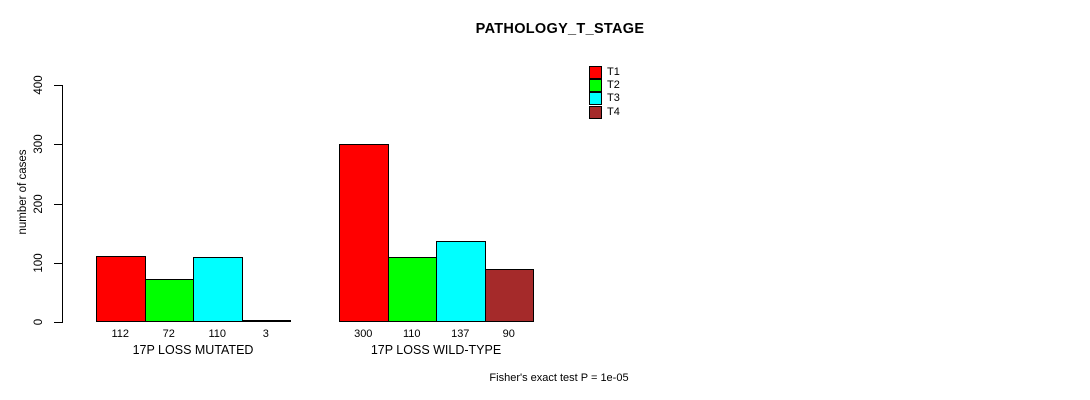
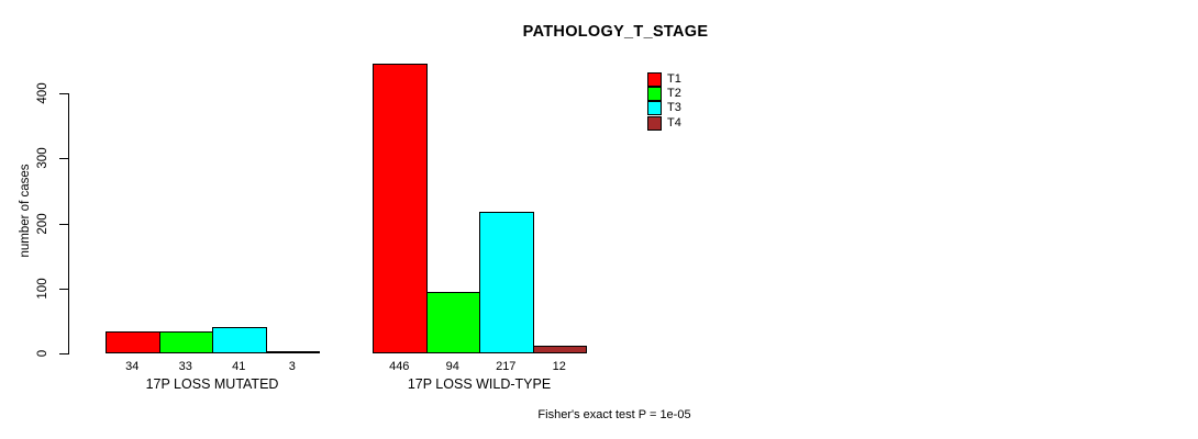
T1/17P LOSS MUTATED: 112 -> 34
T2/17P LOSS MUTATED: 72 -> 33
T3/17P LOSS MUTATED: 110 -> 41
T1/17P LOSS WILD-TYPE: 300 -> 446
T2/17P LOSS WILD-TYPE: 110 -> 94
T3/17P LOSS WILD-TYPE: 137 -> 217
T4/17P LOSS WILD-TYPE: 90 -> 12
